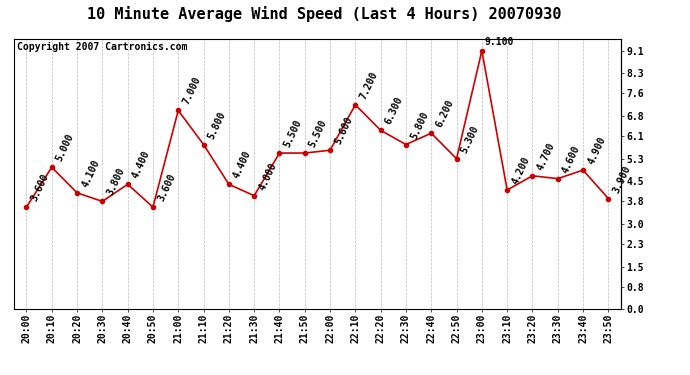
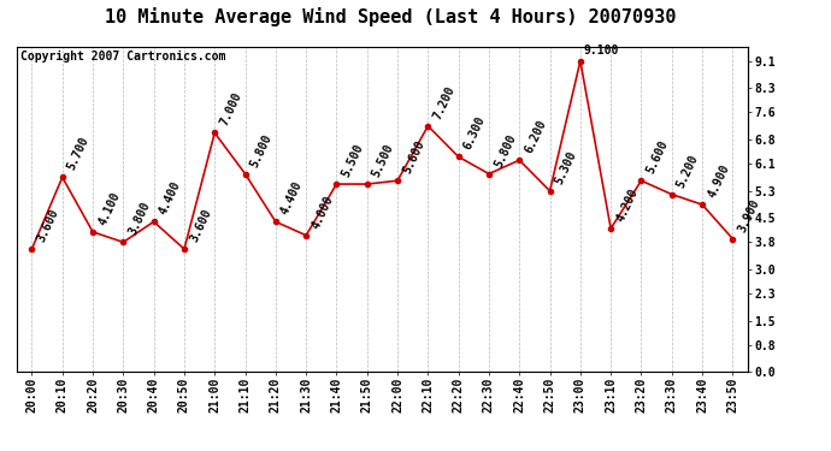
20:10: 5.000 -> 5.700
23:20: 4.700 -> 5.600
23:30: 4.600 -> 5.200
